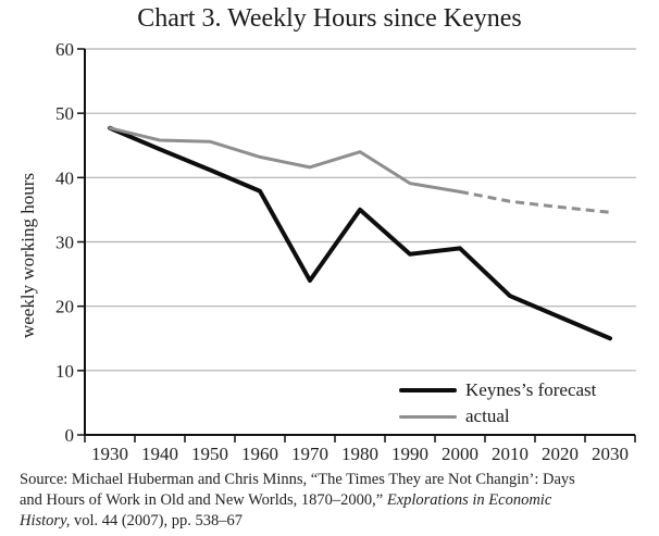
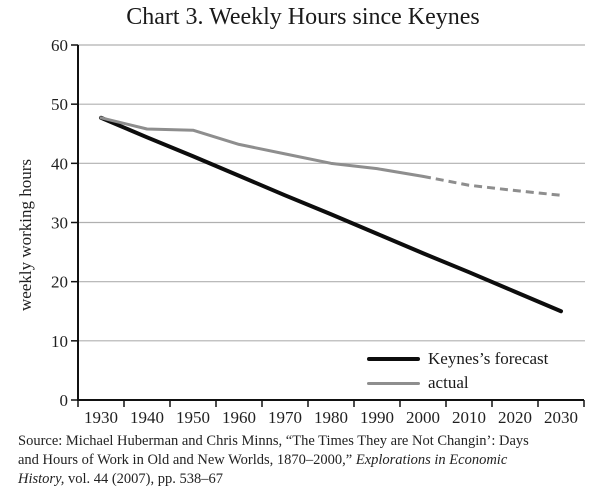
Keynes’s forecast/1970: 24 -> 35
Keynes’s forecast/1980: 35 -> 31
actual/1980: 44 -> 40
Keynes’s forecast/2000: 29 -> 25
